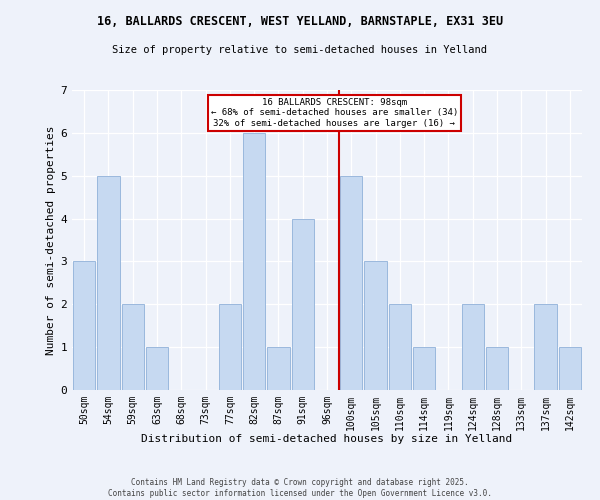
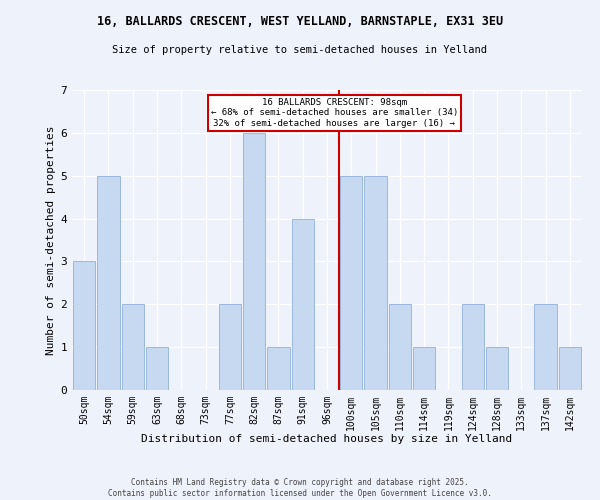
105sqm: 3 -> 5
